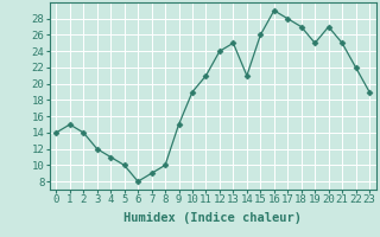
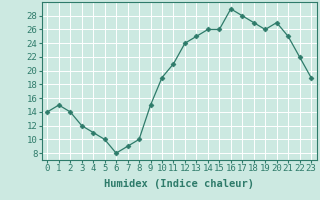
14: 21 -> 26
19: 25 -> 26
